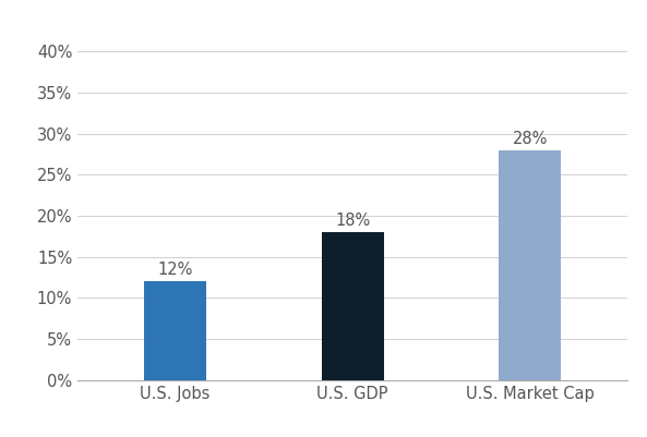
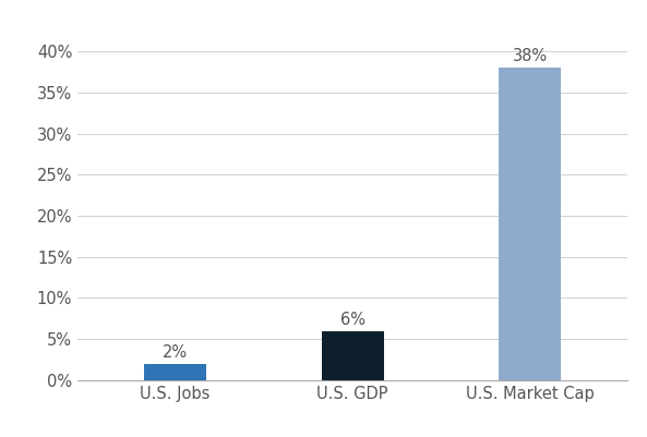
U.S. Jobs: 12% -> 2%
U.S. GDP: 18% -> 6%
U.S. Market Cap: 28% -> 38%
